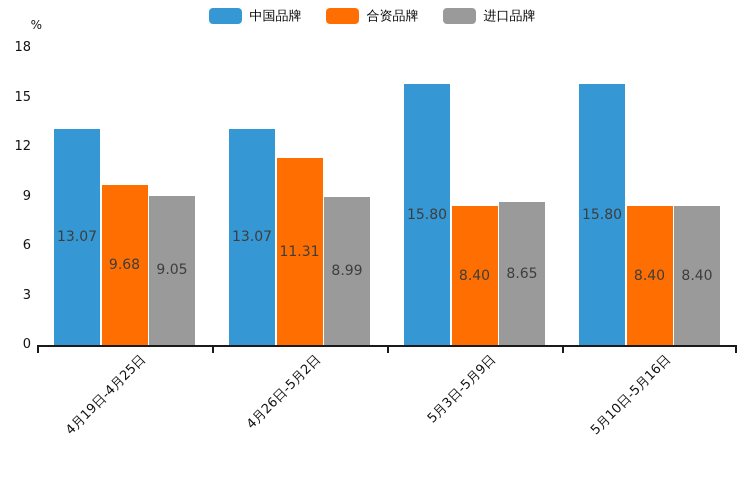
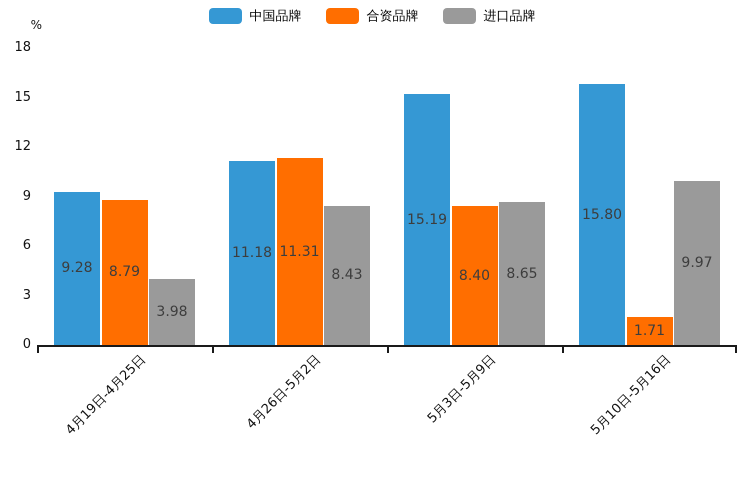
中国品牌/4月19日-4月25日: 13.07 -> 9.28
合资品牌/4月19日-4月25日: 9.68 -> 8.79
进口品牌/4月19日-4月25日: 9.05 -> 3.98
中国品牌/4月26日-5月2日: 13.07 -> 11.18
进口品牌/4月26日-5月2日: 8.99 -> 8.43
中国品牌/5月3日-5月9日: 15.80 -> 15.19
合资品牌/5月10日-5月16日: 8.40 -> 1.71
进口品牌/5月10日-5月16日: 8.40 -> 9.97
